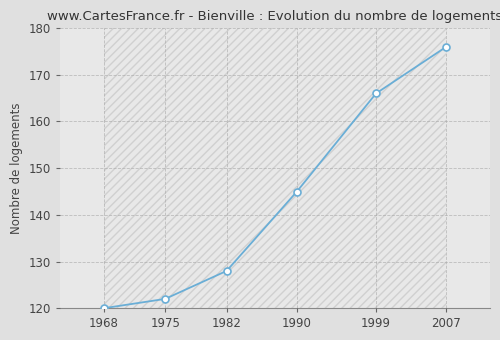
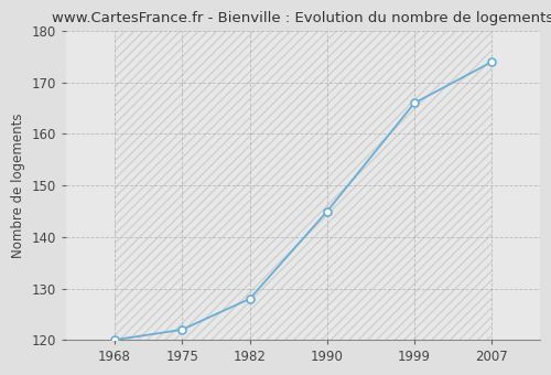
2007: 176 -> 174
